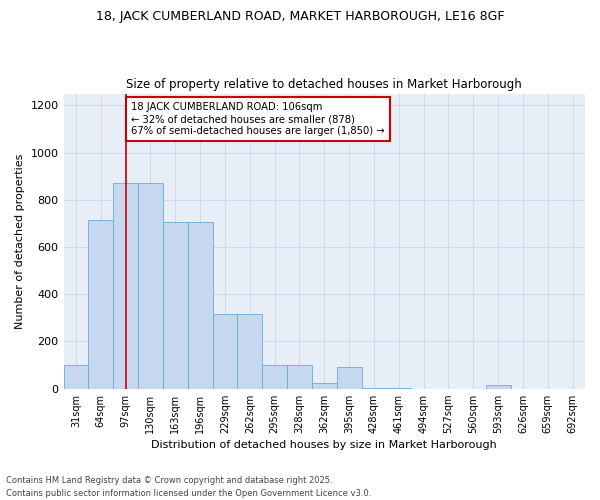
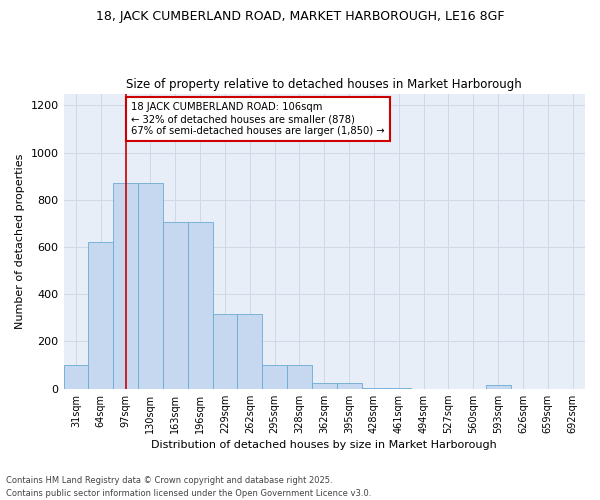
64sqm: 715 -> 620
395sqm: 90 -> 25
